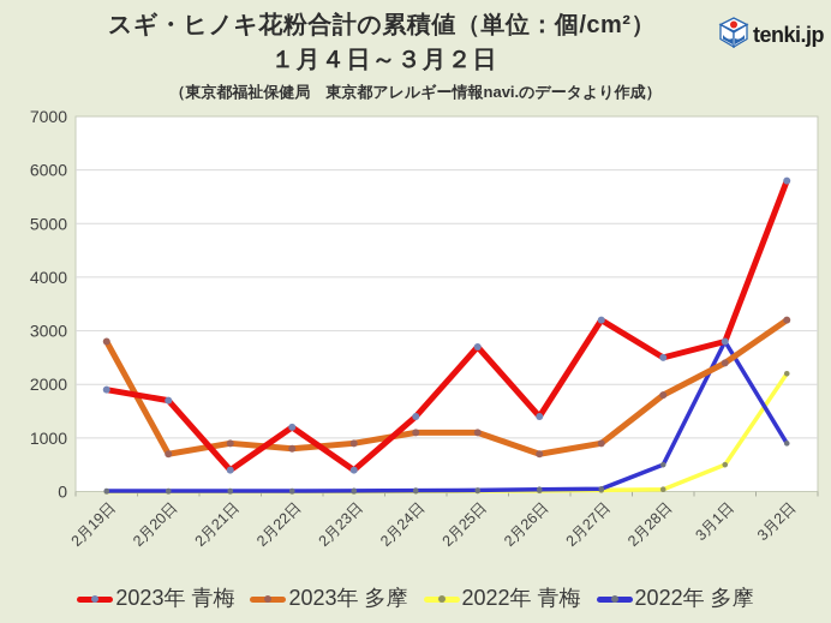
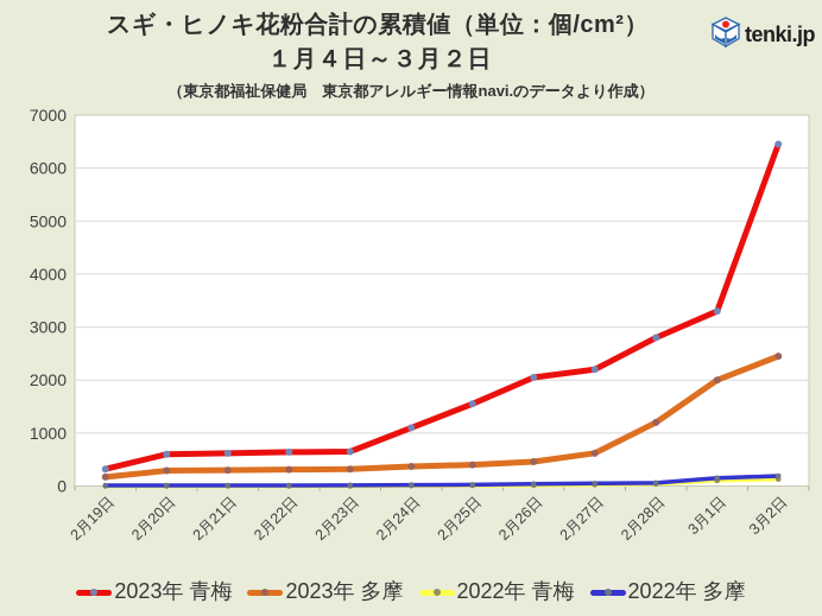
2023年 青梅/2月19日: 1900 -> 300
2023年 多摩/2月19日: 2800 -> 200
2023年 青梅/2月20日: 1700 -> 600
2023年 多摩/2月20日: 700 -> 300
2023年 青梅/2月21日: 400 -> 600
2023年 多摩/2月21日: 900 -> 300
2023年 青梅/2月22日: 1200 -> 600
2023年 多摩/2月22日: 800 -> 300
2023年 青梅/2月23日: 400 -> 600
2023年 多摩/2月23日: 900 -> 300
2023年 青梅/2月24日: 1400 -> 1100
2023年 多摩/2月24日: 1100 -> 400
2023年 青梅/2月25日: 2700 -> 1600
2023年 多摩/2月25日: 1100 -> 400
2023年 青梅/2月26日: 1400 -> 2000
2023年 多摩/2月26日: 700 -> 500
2023年 青梅/2月27日: 3200 -> 2200
2023年 多摩/2月27日: 900 -> 600
2023年 青梅/2月28日: 2500 -> 2800
2023年 多摩/2月28日: 1800 -> 1200
2022年 多摩/2月28日: 500 -> 100
2023年 青梅/3月1日: 2800 -> 3300
2023年 多摩/3月1日: 2400 -> 2000
2022年 青梅/3月1日: 500 -> 100
2022年 多摩/3月1日: 2800 -> 200
2023年 青梅/3月2日: 5800 -> 6400
2023年 多摩/3月2日: 3200 -> 2400
2022年 青梅/3月2日: 2200 -> 100
2022年 多摩/3月2日: 900 -> 200
